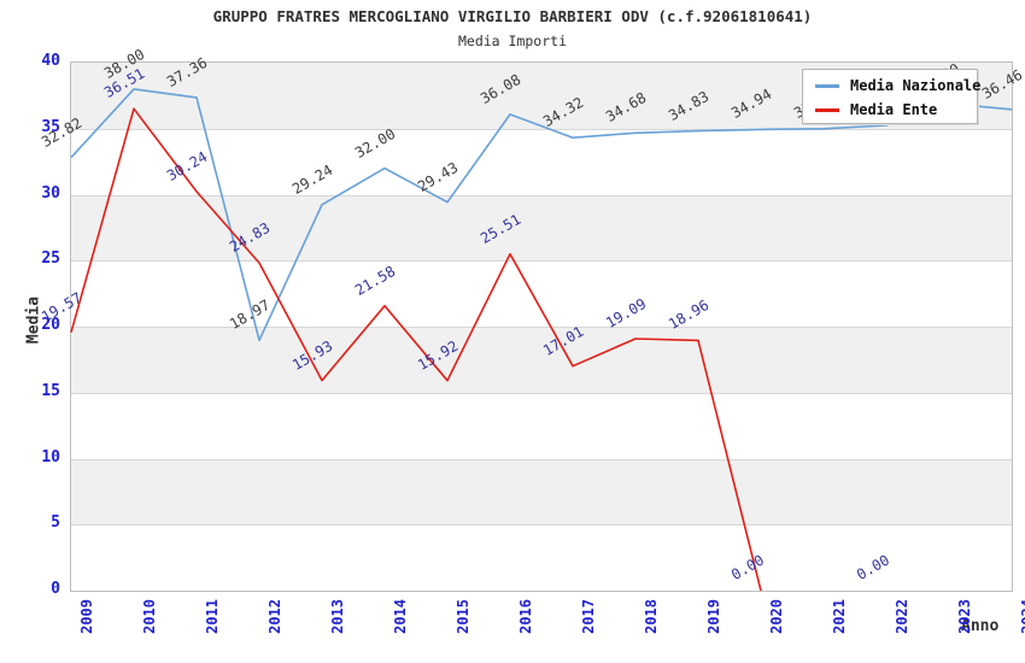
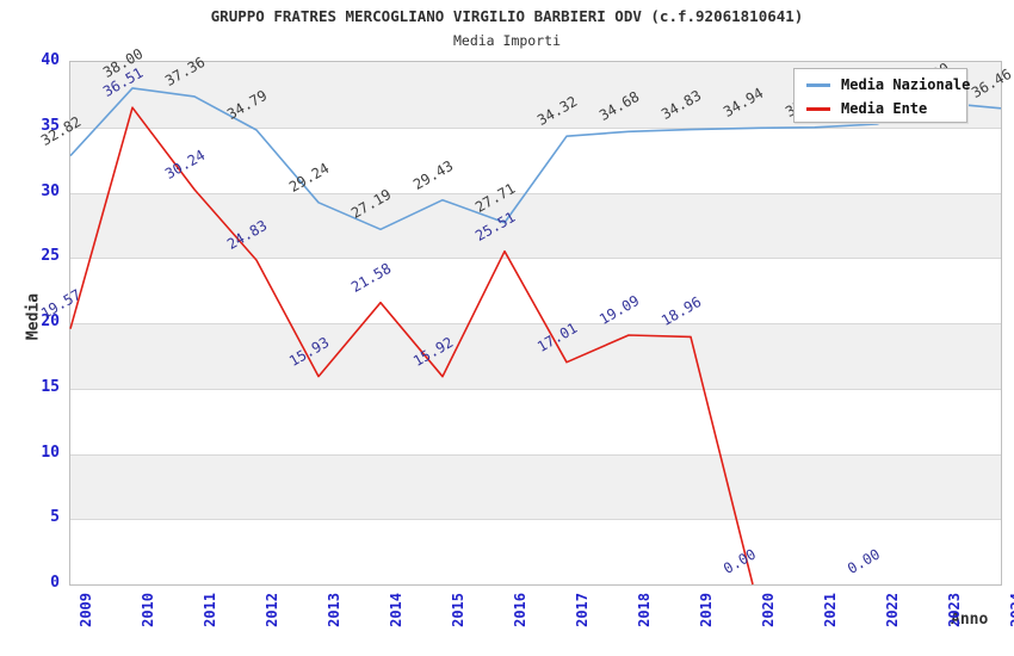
Media Nazionale/2012: 18.97 -> 34.79
Media Nazionale/2014: 32.00 -> 27.19
Media Nazionale/2016: 36.08 -> 27.71
